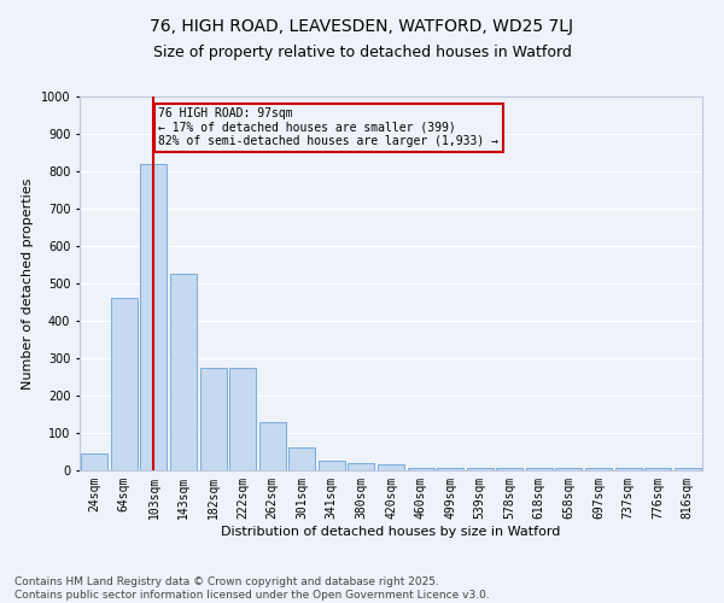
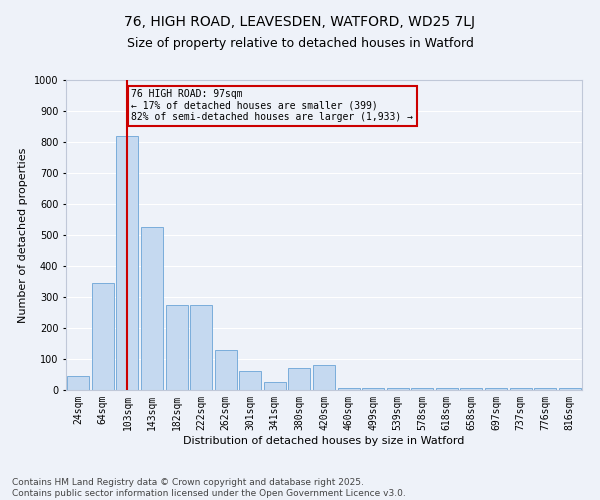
64sqm: 460 -> 345
380sqm: 20 -> 70
420sqm: 15 -> 80
